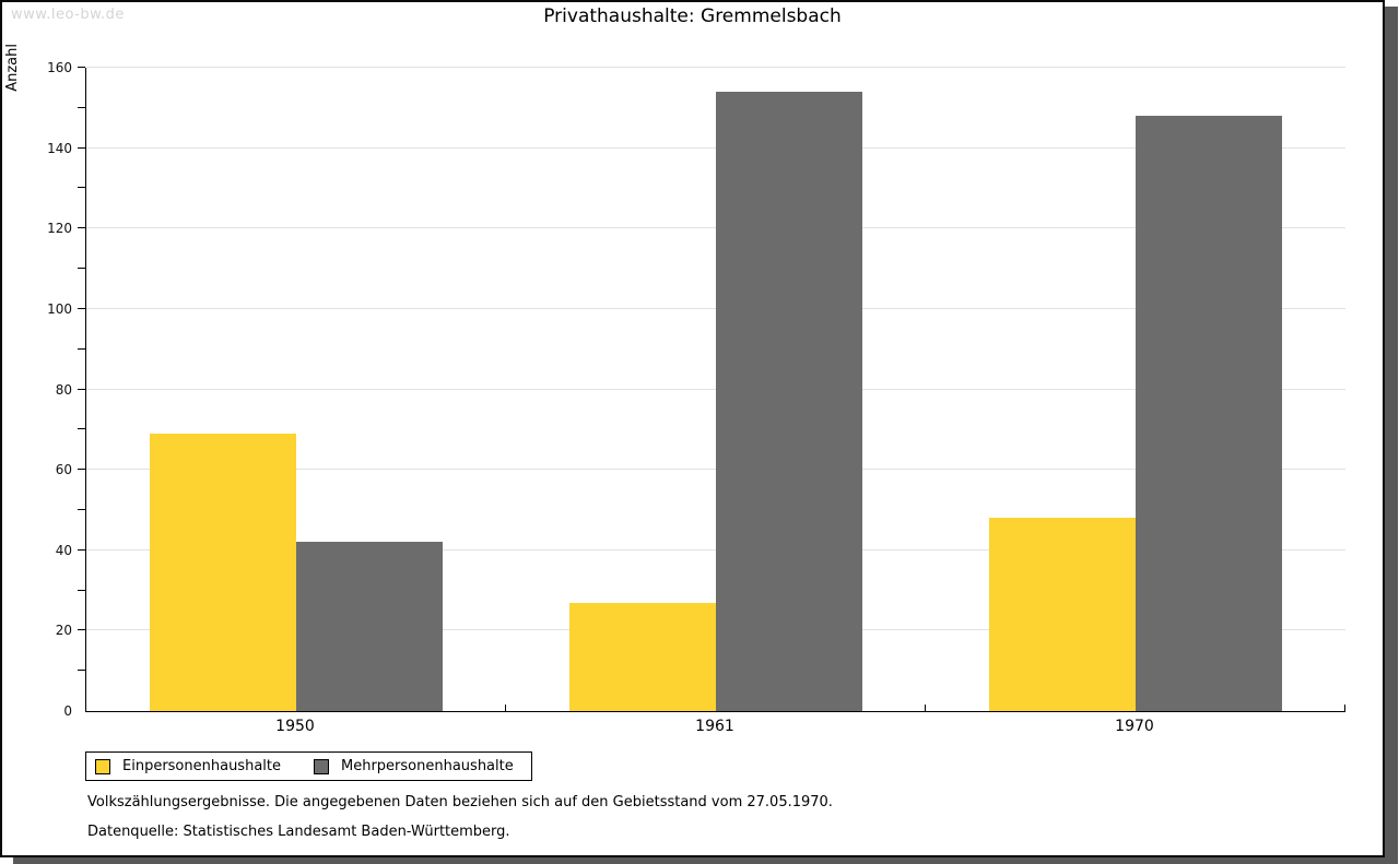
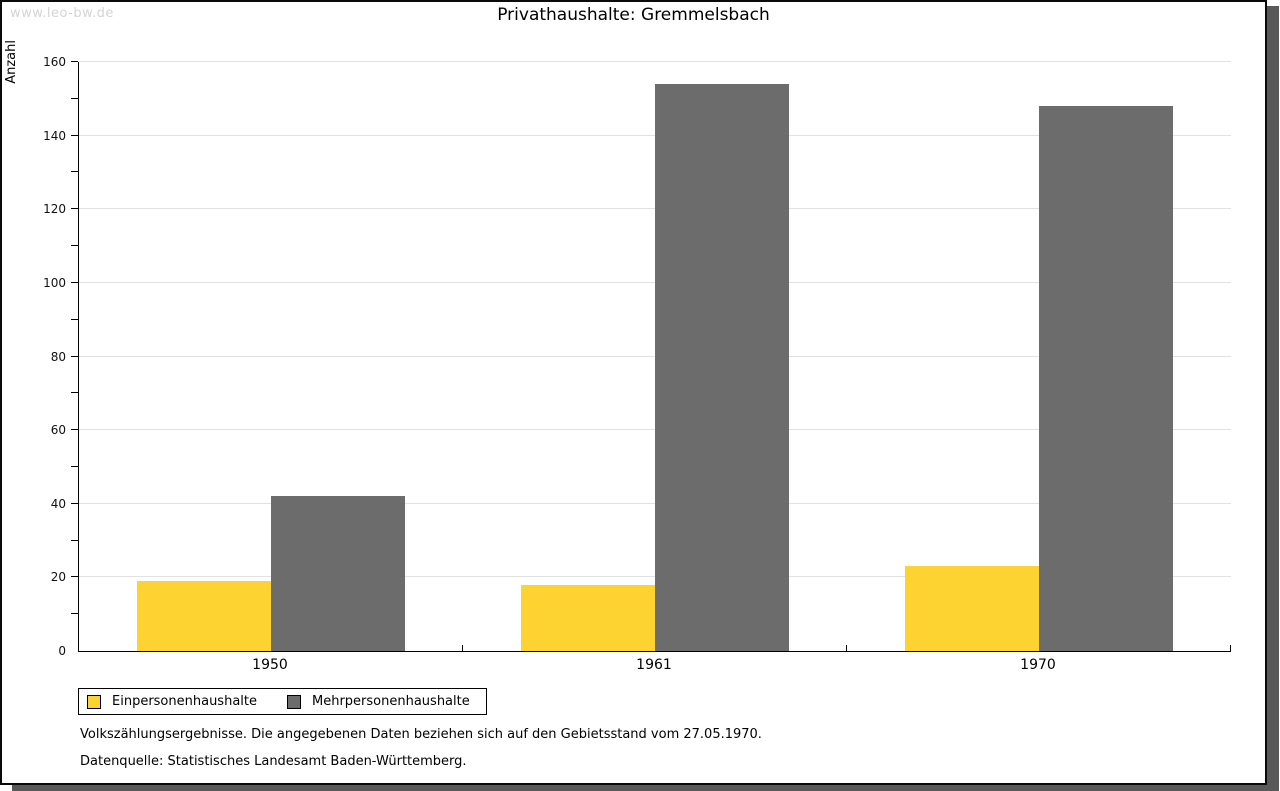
Einpersonenhaushalte/1950: 69 -> 19
Einpersonenhaushalte/1961: 27 -> 18
Einpersonenhaushalte/1970: 48 -> 23
